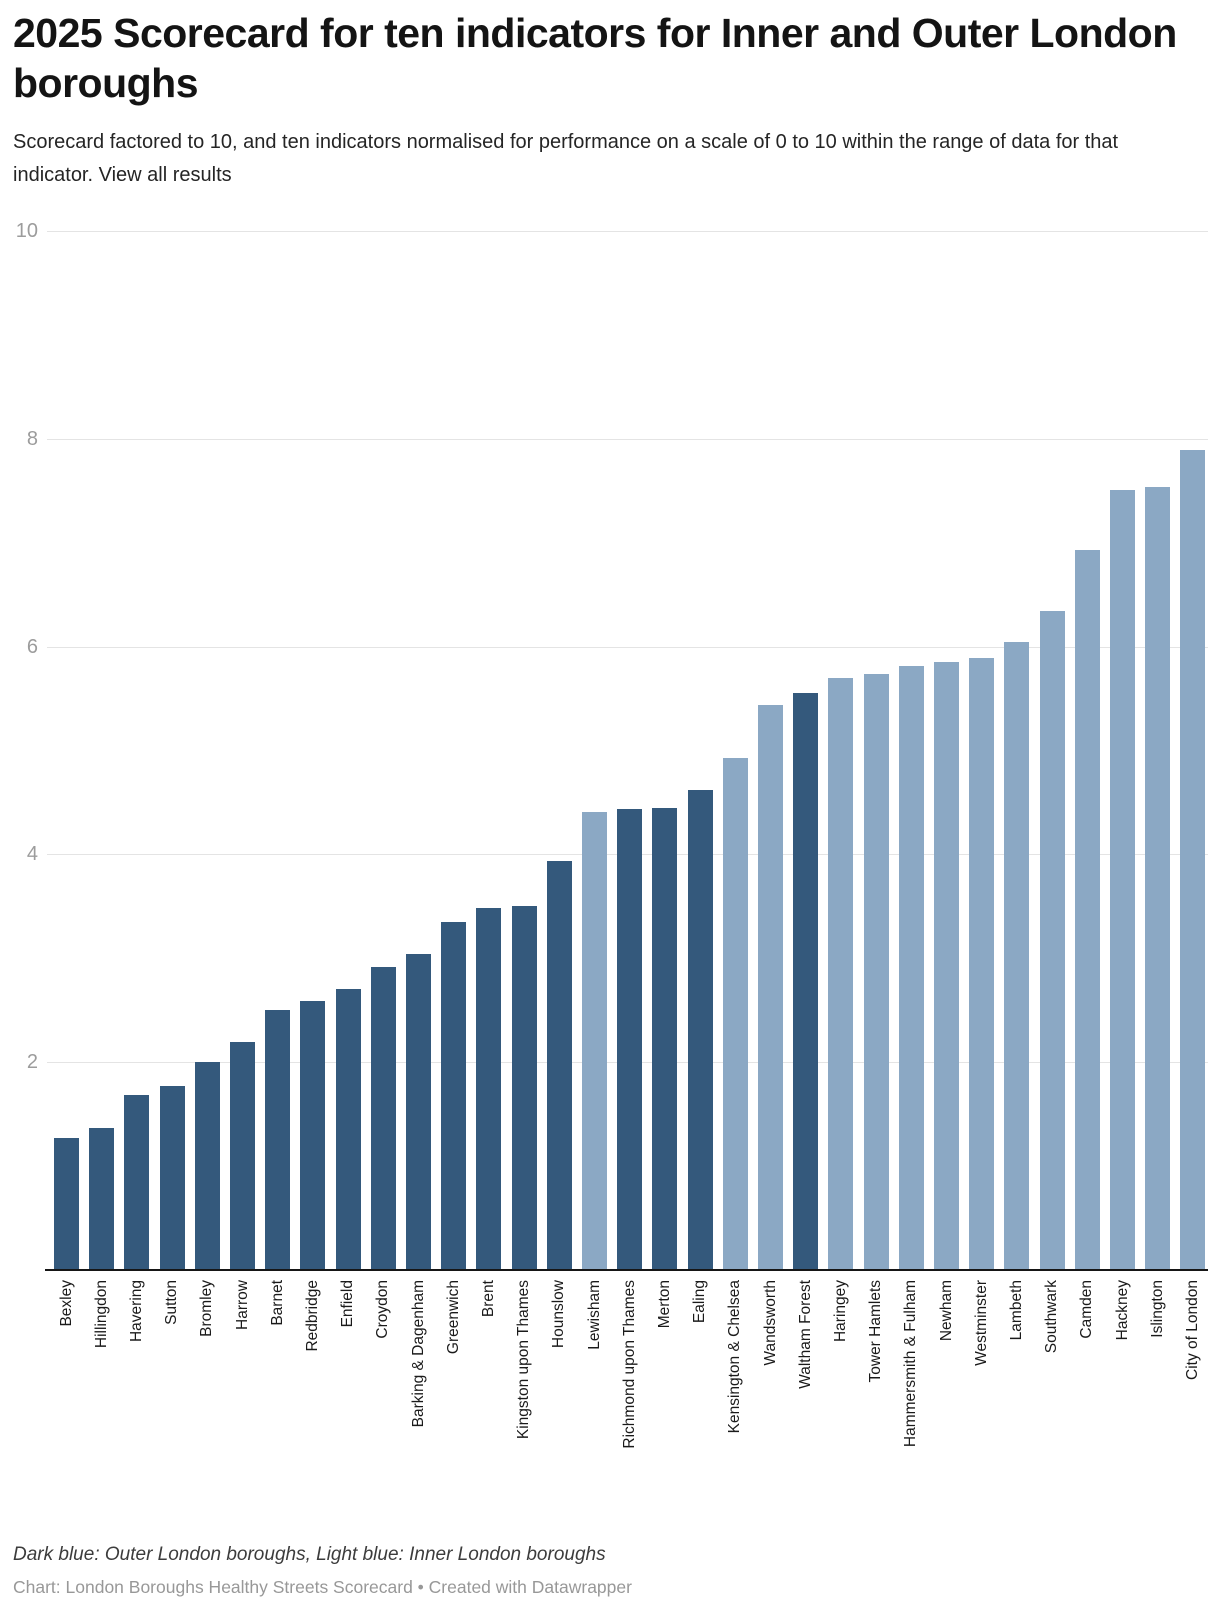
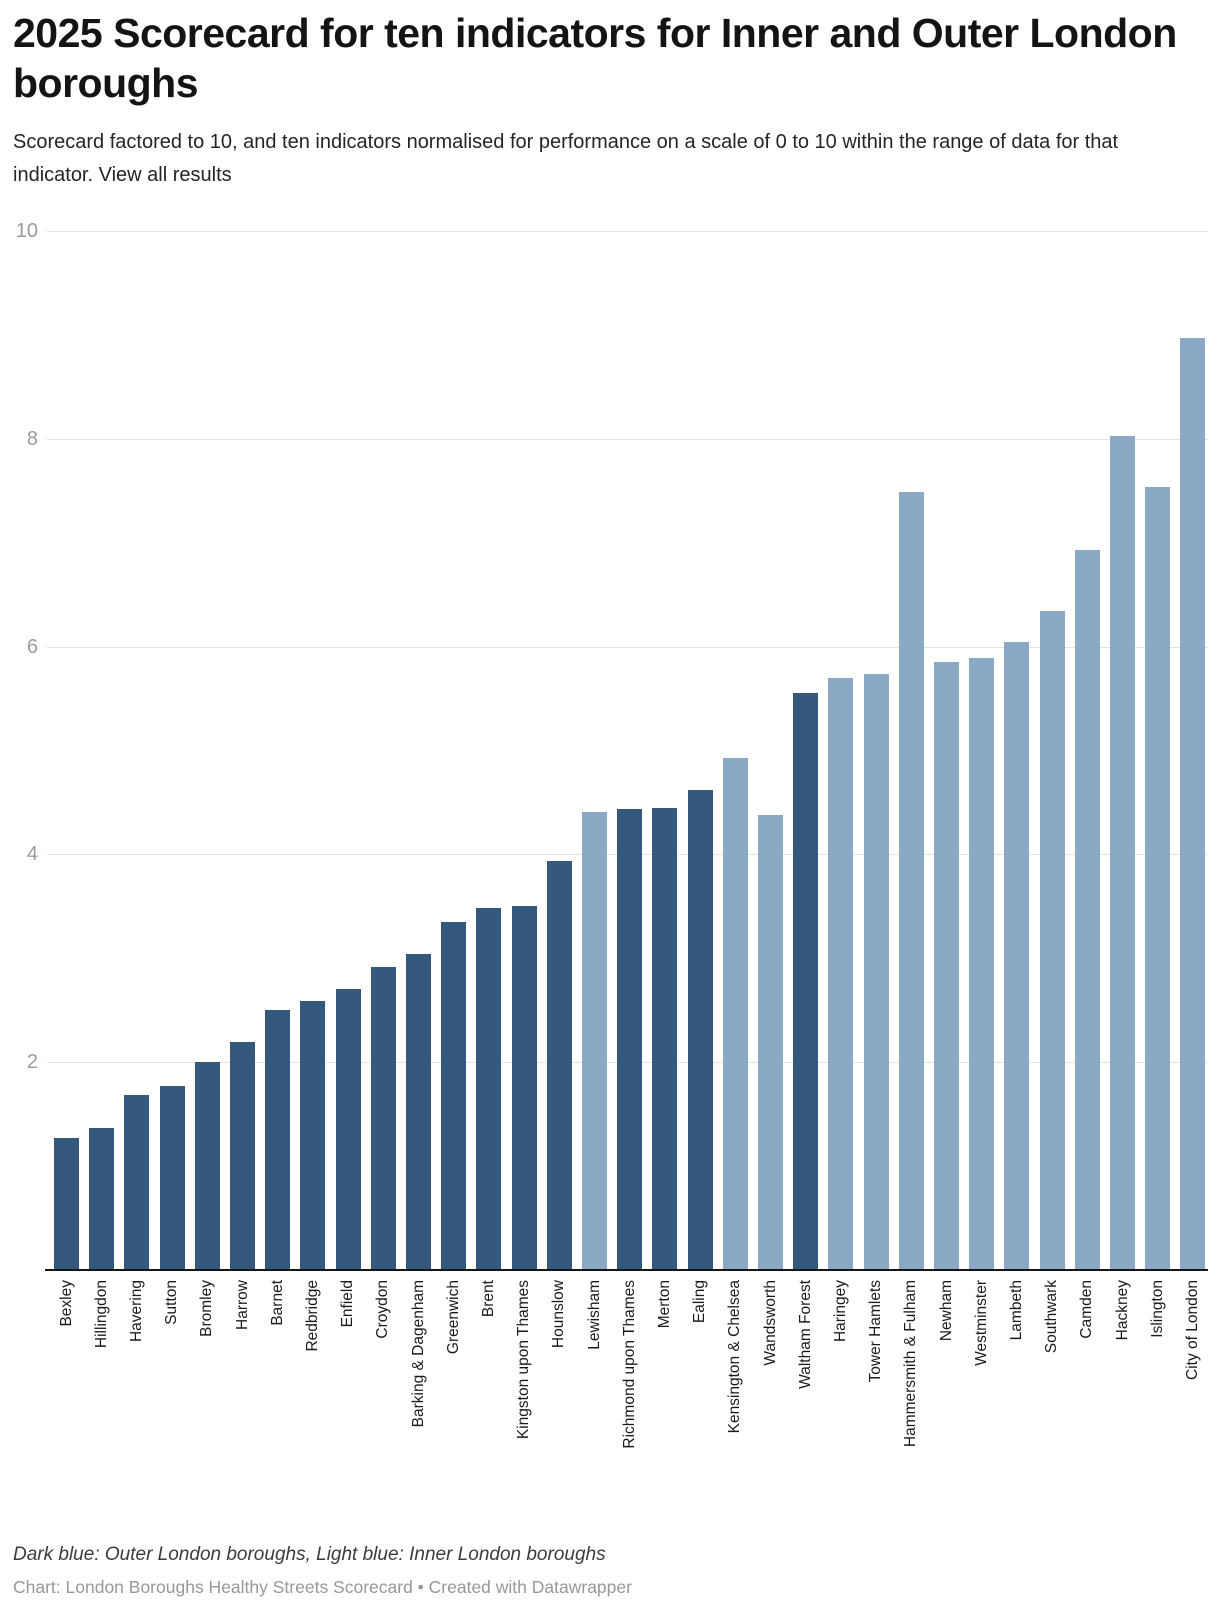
Wandsworth: 5.44 -> 4.38
Hammersmith & Fulham: 5.81 -> 7.49
Hackney: 7.51 -> 8.03
City of London: 7.89 -> 8.97
